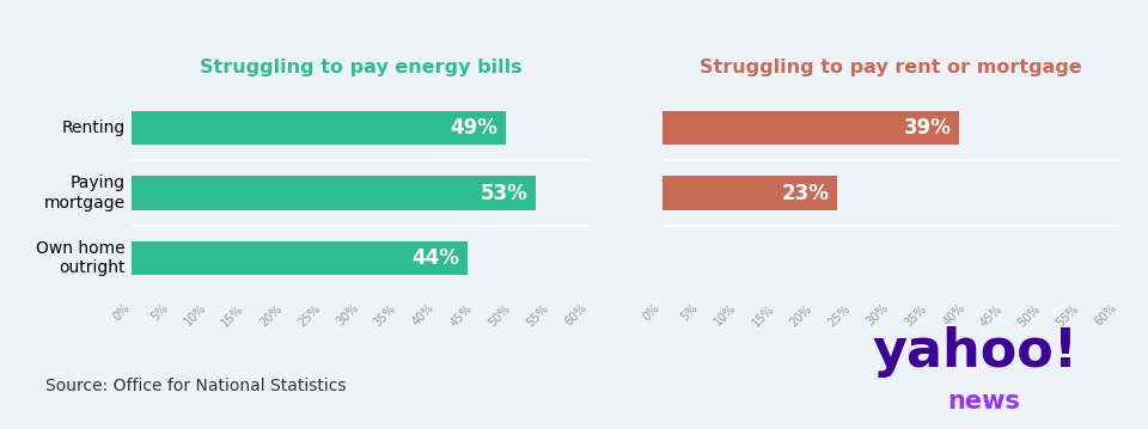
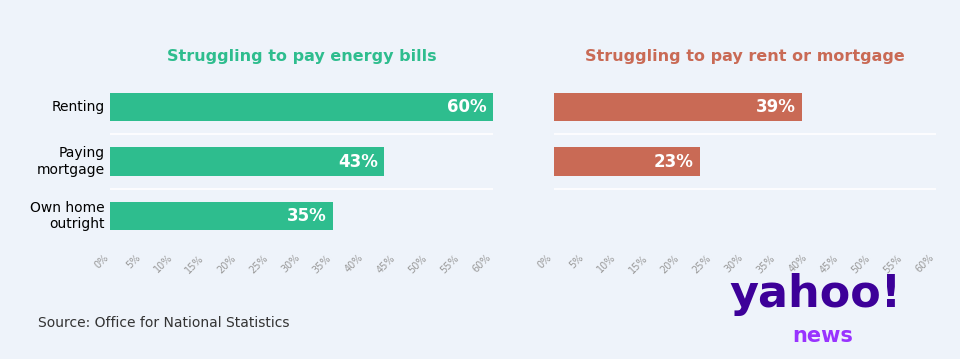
Struggling to pay energy bills/Renting: 49% -> 60%
Struggling to pay energy bills/Paying mortgage: 53% -> 43%
Struggling to pay energy bills/Own home outright: 44% -> 35%
